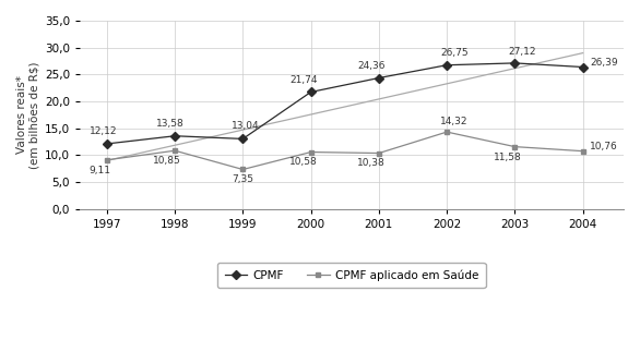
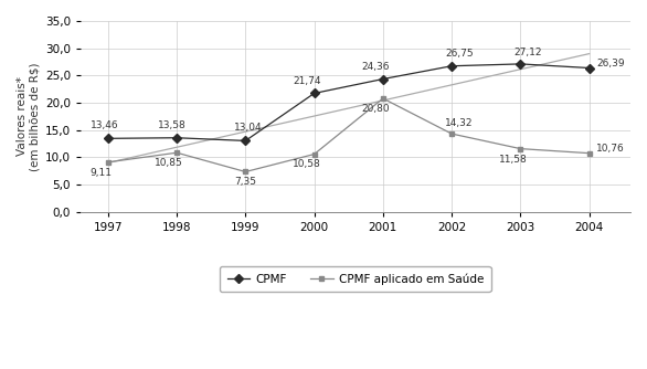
CPMF/1997: 12,12 -> 13,46
CPMF aplicado em Saúde/2001: 10,38 -> 20,80
